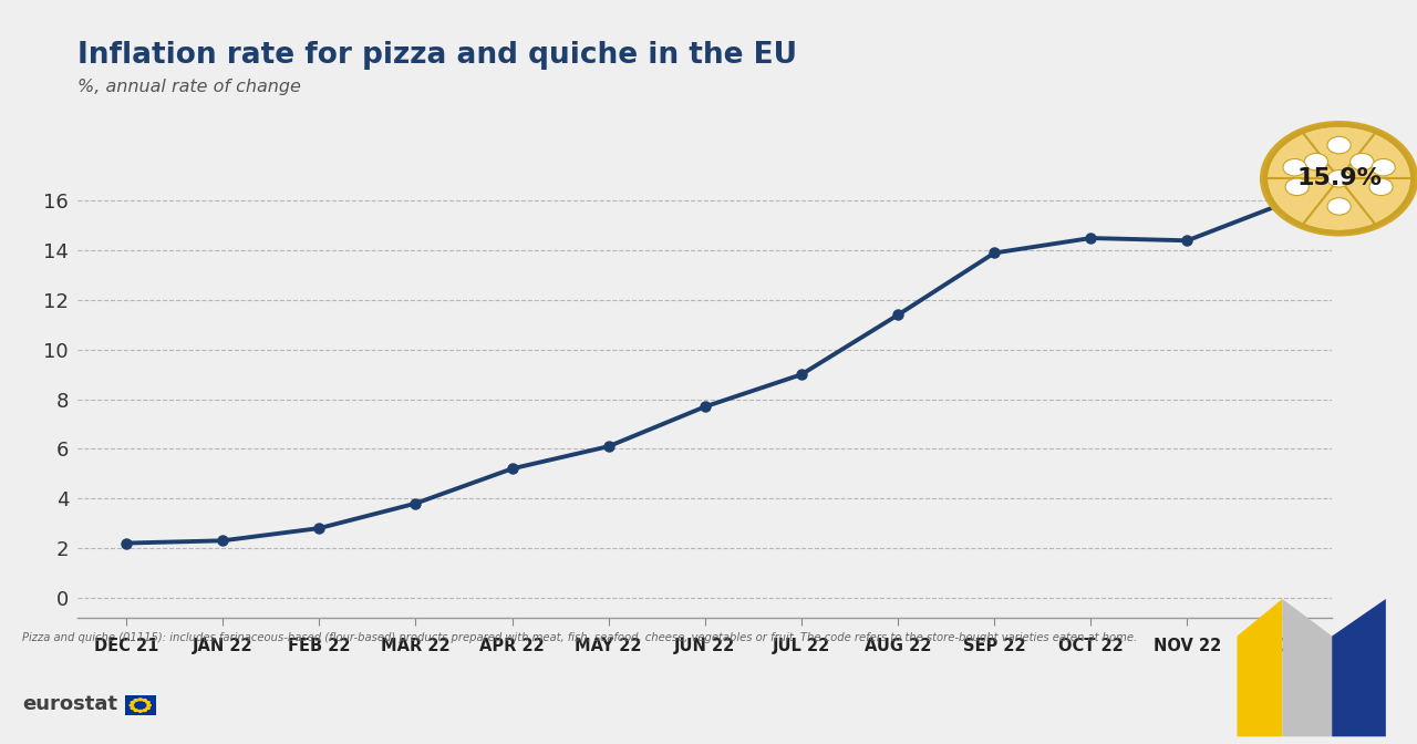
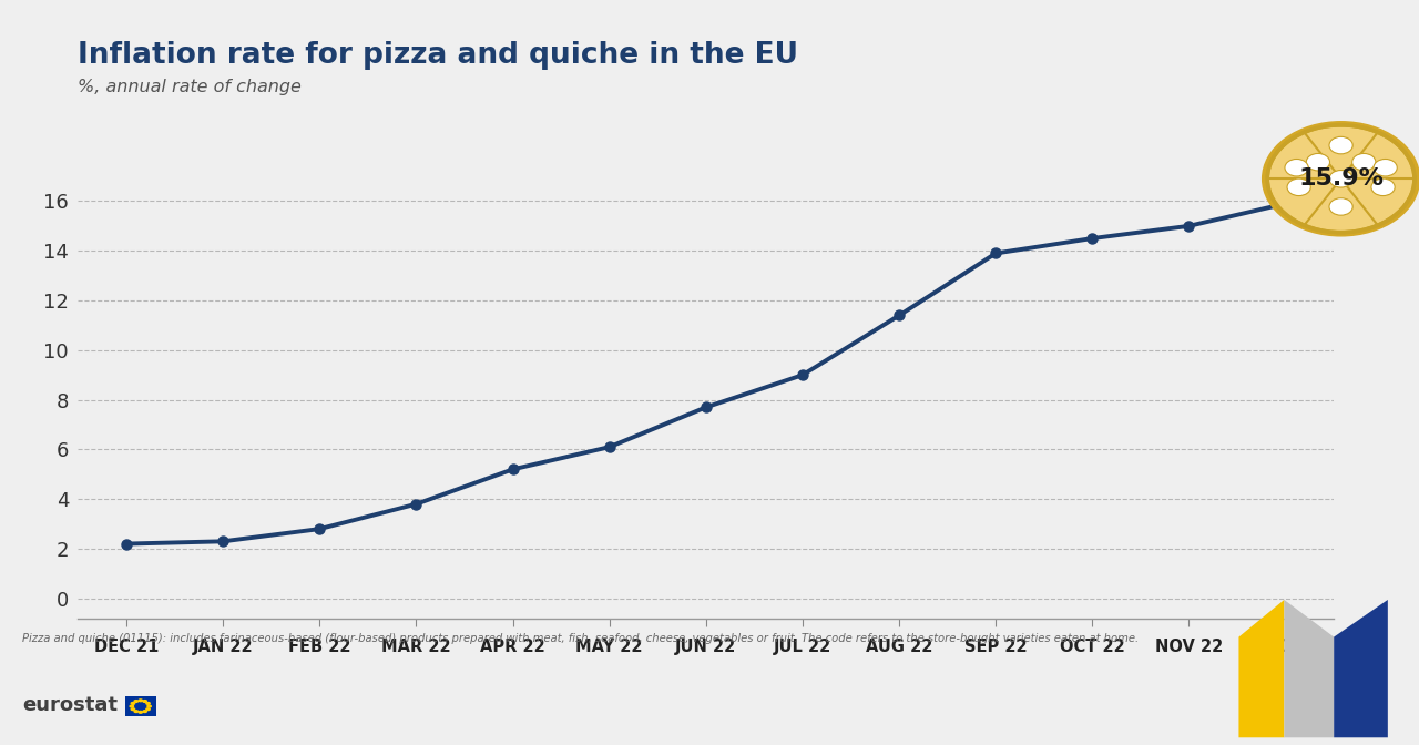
NOV 22: 14.4 -> 15.0
